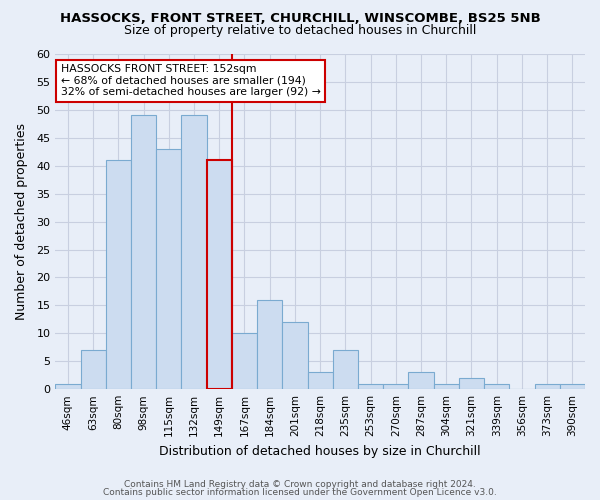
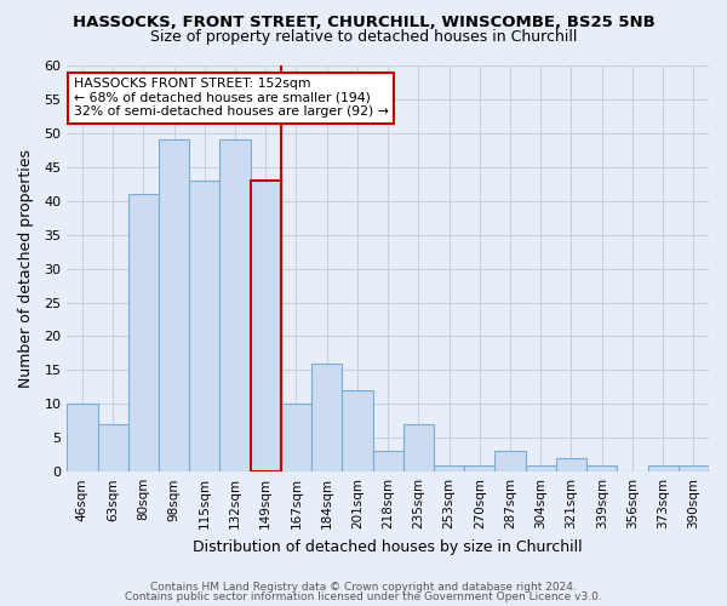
46sqm: 1 -> 10
149sqm: 41 -> 43
